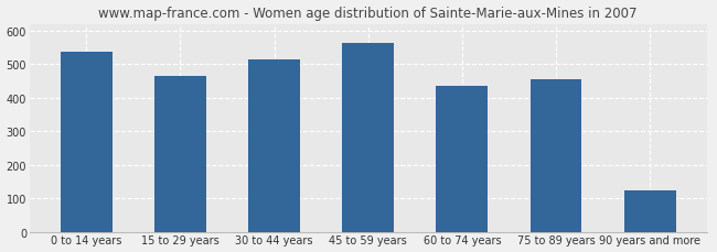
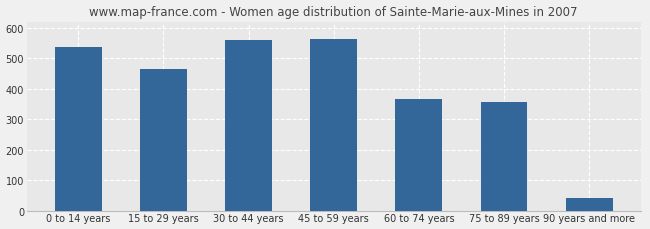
30 to 44 years: 515 -> 558
60 to 74 years: 435 -> 367
75 to 89 years: 455 -> 357
90 years and more: 125 -> 42
